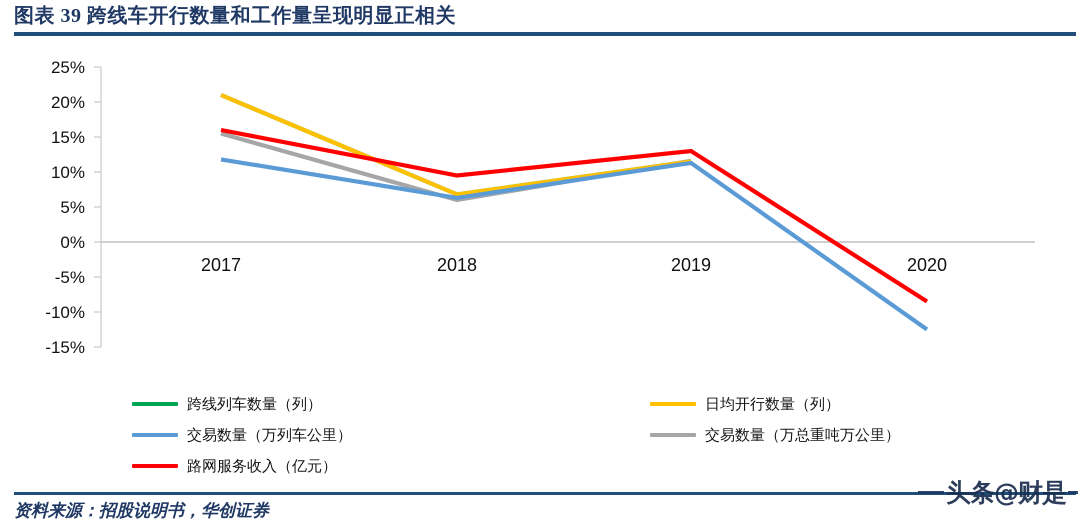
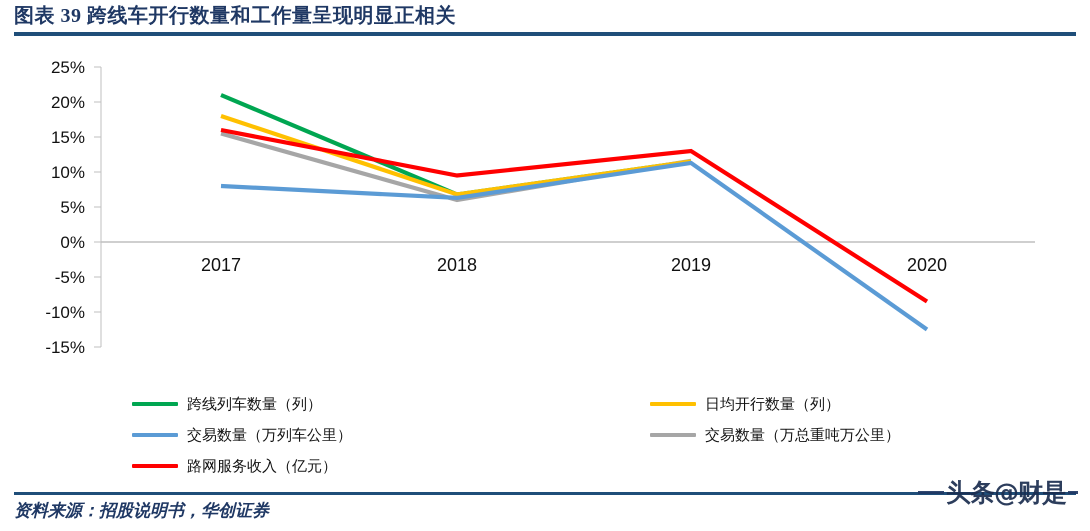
日均开行数量（列）/2017: 21% -> 18%
交易数量（万列车公里）/2017: 12% -> 8%
